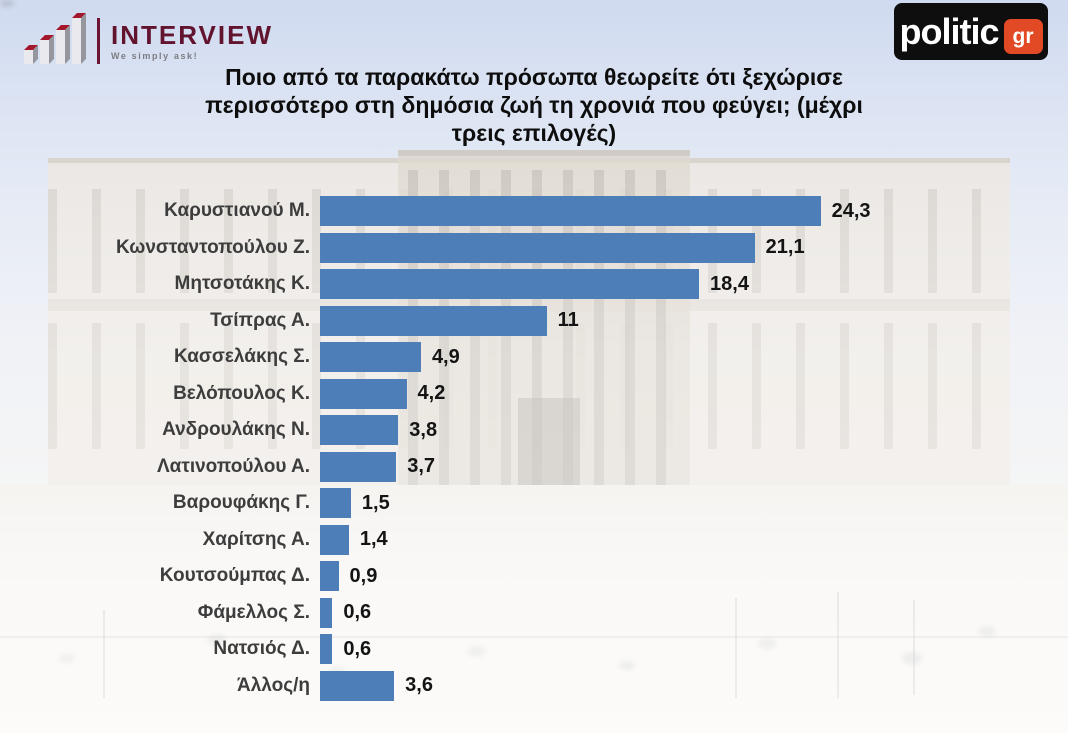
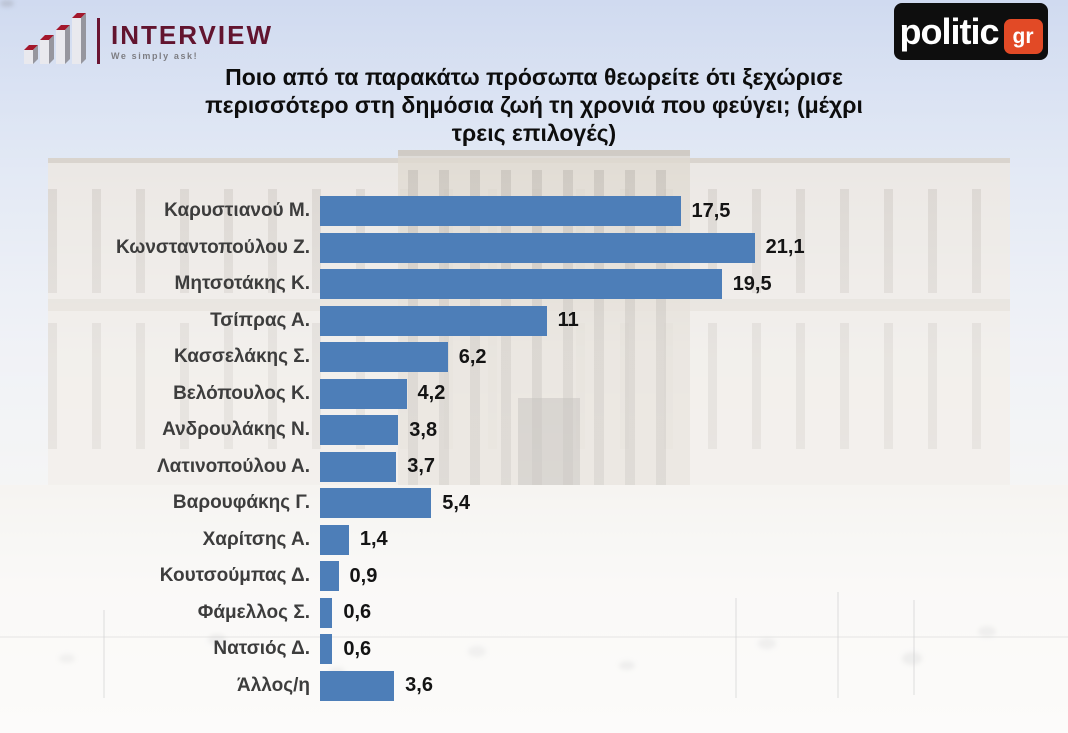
Καρυστιανού Μ.: 24,3 -> 17,5
Μητσοτάκης Κ.: 18,4 -> 19,5
Κασσελάκης Σ.: 4,9 -> 6,2
Βαρουφάκης Γ.: 1,5 -> 5,4
